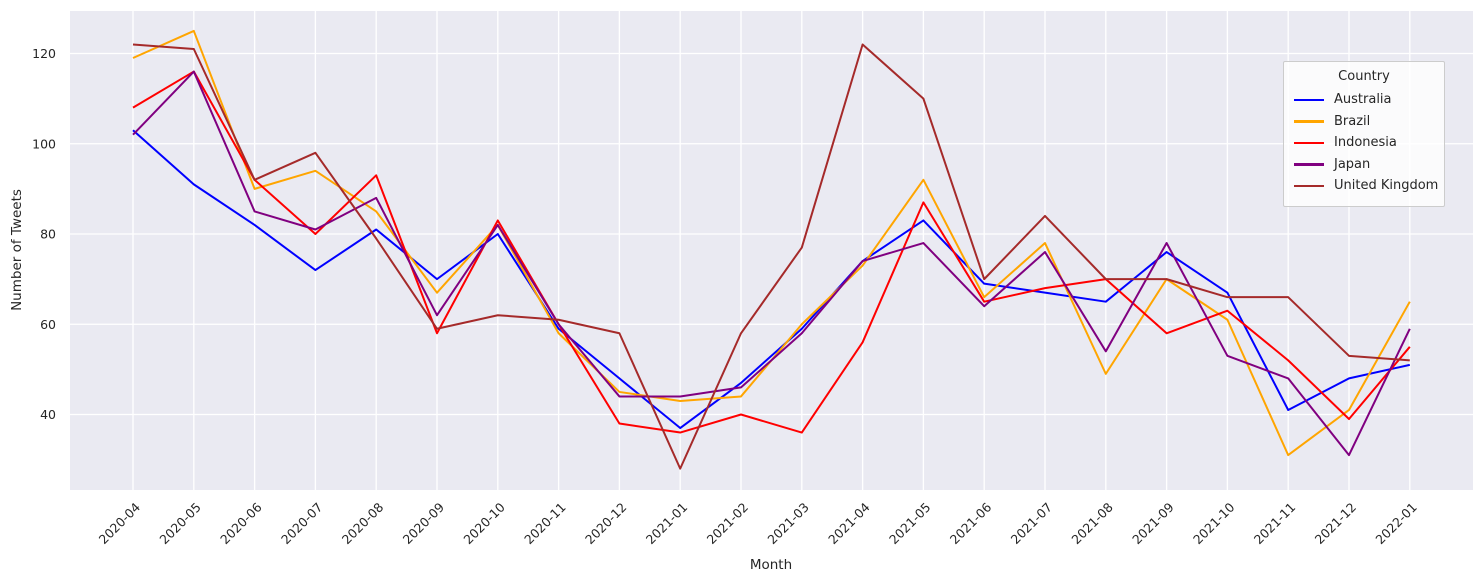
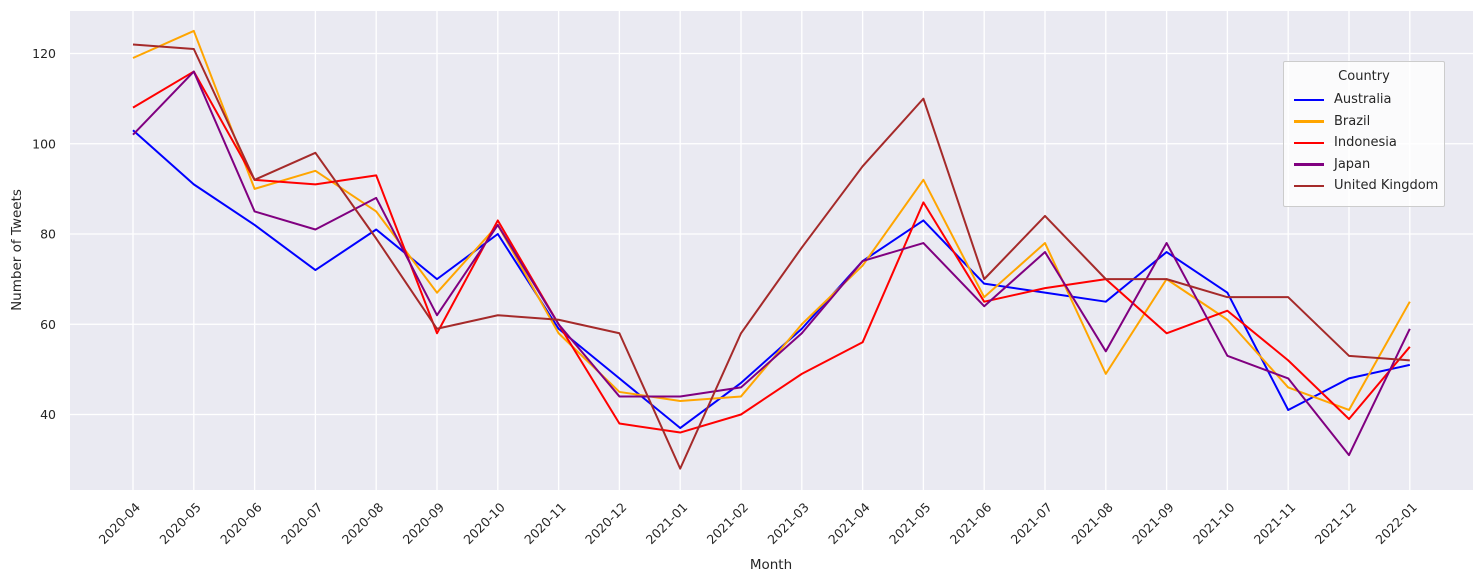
Indonesia/2020-07: 80 -> 91
Indonesia/2021-03: 36 -> 49
United Kingdom/2021-04: 122 -> 95
Brazil/2021-11: 31 -> 46
